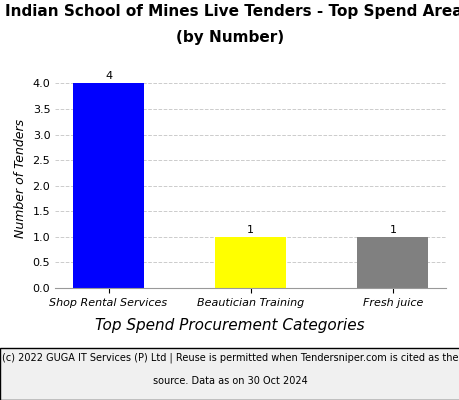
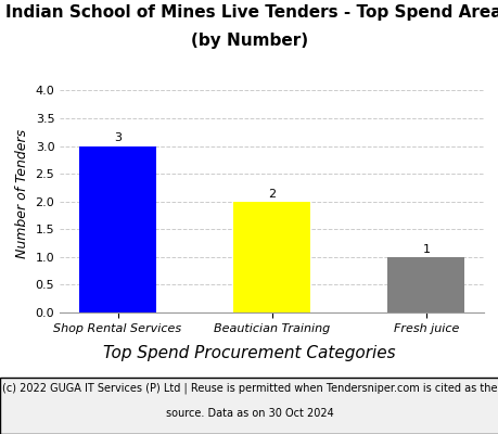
Shop Rental Services: 4 -> 3
Beautician Training: 1 -> 2
